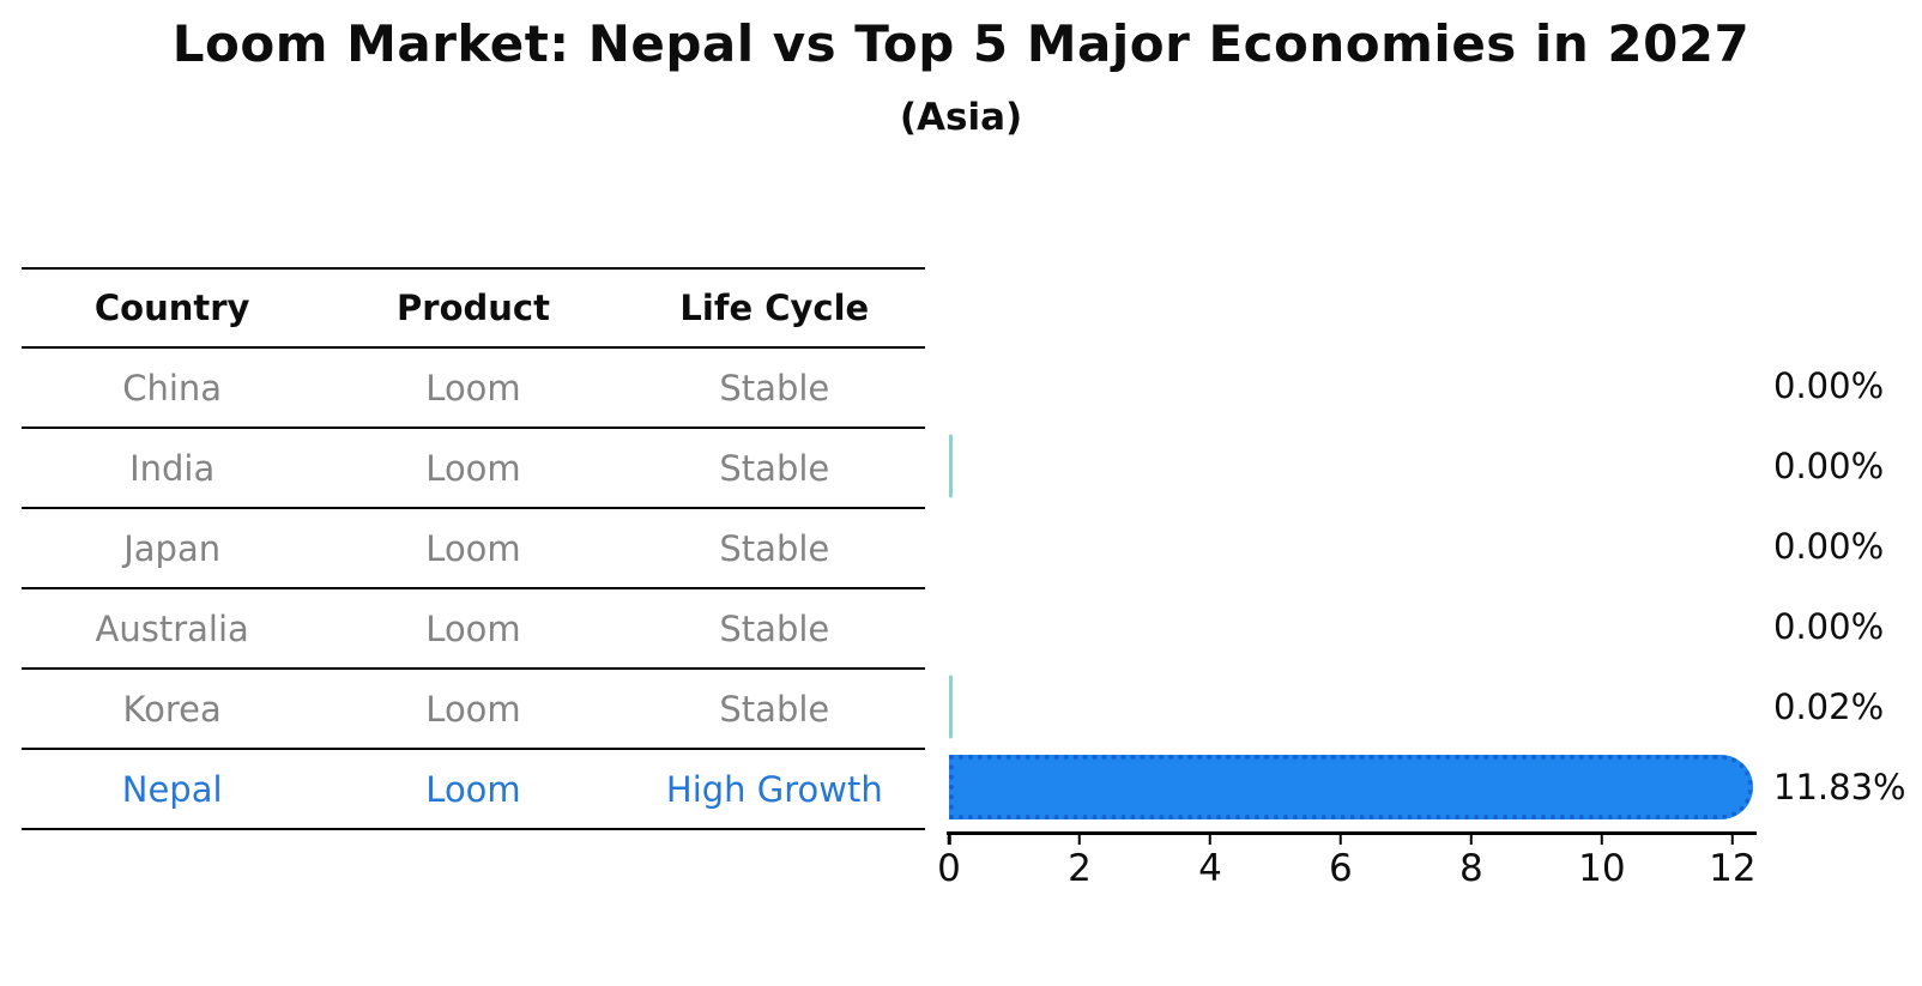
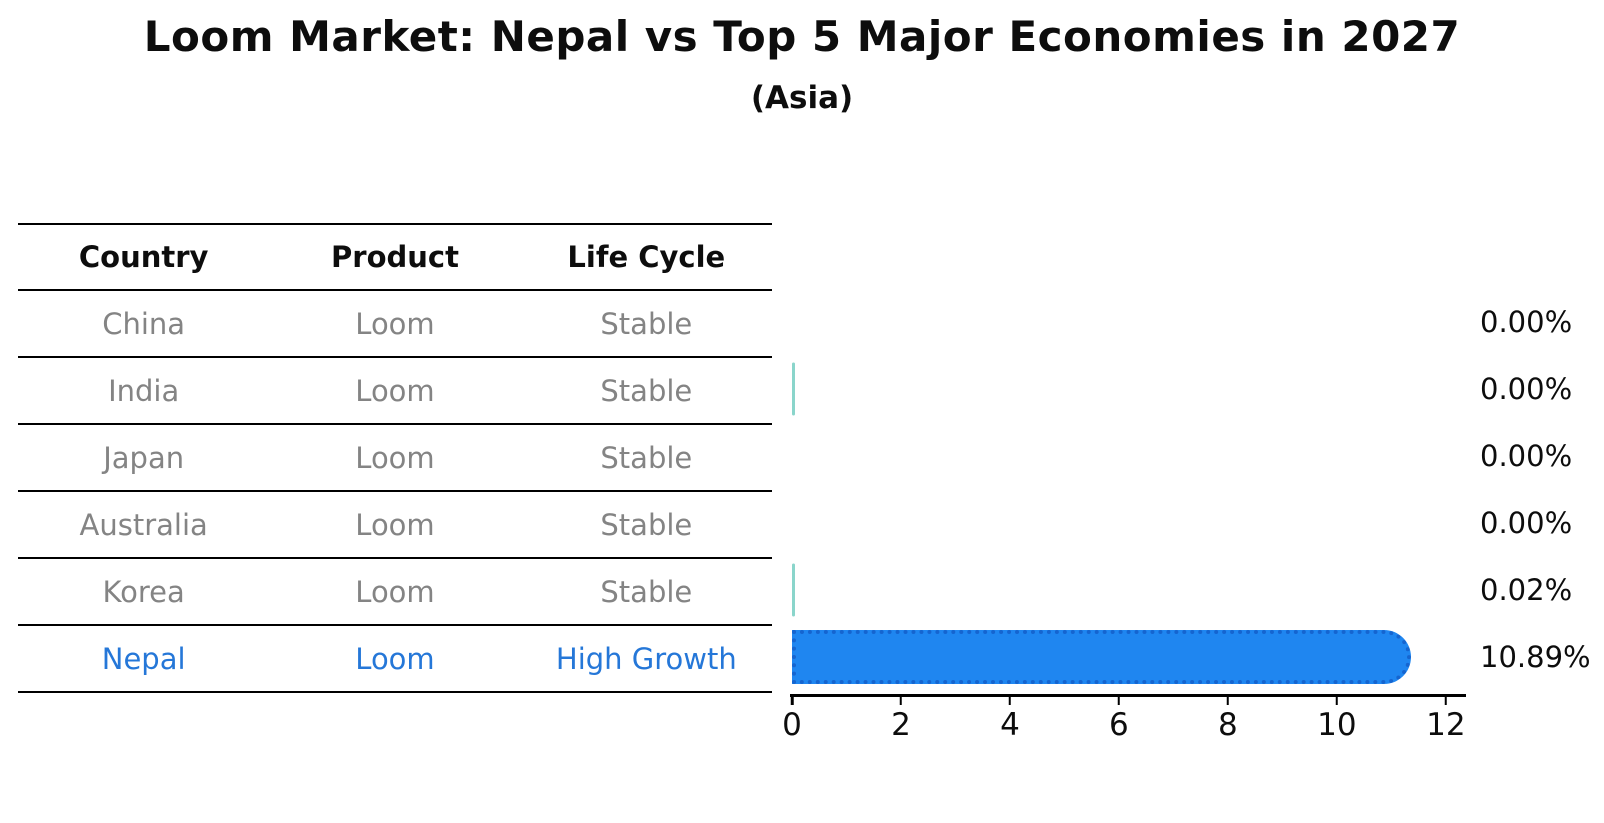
Nepal: 11.83% -> 10.89%
